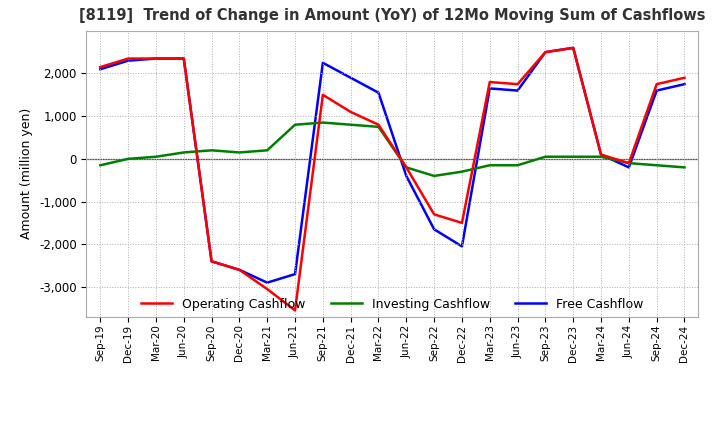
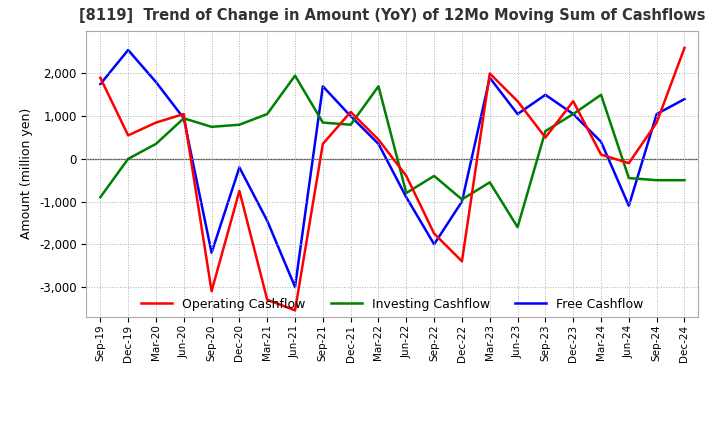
Operating Cashflow/Sep-19: 2,150 -> 1,900
Investing Cashflow/Sep-19: -150 -> -900
Free Cashflow/Sep-19: 2,100 -> 1,750
Operating Cashflow/Dec-19: 2,350 -> 550
Free Cashflow/Dec-19: 2,300 -> 2,550
Operating Cashflow/Mar-20: 2,350 -> 850
Investing Cashflow/Mar-20: 50 -> 350
Free Cashflow/Mar-20: 2,350 -> 1,800
Operating Cashflow/Jun-20: 2,350 -> 1,050
Investing Cashflow/Jun-20: 150 -> 950
Free Cashflow/Jun-20: 2,350 -> 950
Operating Cashflow/Sep-20: -2,400 -> -3,100
Investing Cashflow/Sep-20: 200 -> 750
Free Cashflow/Sep-20: -2,400 -> -2,200
Operating Cashflow/Dec-20: -2,600 -> -750
Investing Cashflow/Dec-20: 150 -> 800
Free Cashflow/Dec-20: -2,600 -> -200
Operating Cashflow/Mar-21: -3,050 -> -3,300
Investing Cashflow/Mar-21: 200 -> 1,050
Free Cashflow/Mar-21: -2,900 -> -1,450
Investing Cashflow/Jun-21: 800 -> 1,950
Free Cashflow/Jun-21: -2,700 -> -3,000
Operating Cashflow/Sep-21: 1,500 -> 350
Free Cashflow/Sep-21: 2,250 -> 1,700
Free Cashflow/Dec-21: 1,900 -> 1,000
Operating Cashflow/Mar-22: 800 -> 450
Investing Cashflow/Mar-22: 750 -> 1,700
Free Cashflow/Mar-22: 1,550 -> 350
Operating Cashflow/Jun-22: -200 -> -400
Investing Cashflow/Jun-22: -200 -> -800
Free Cashflow/Jun-22: -400 -> -900
Operating Cashflow/Sep-22: -1,300 -> -1,750
Free Cashflow/Sep-22: -1,650 -> -2,000
Operating Cashflow/Dec-22: -1,500 -> -2,400
Investing Cashflow/Dec-22: -300 -> -950
Free Cashflow/Dec-22: -2,050 -> -1,000
Operating Cashflow/Mar-23: 1,800 -> 2,000
Investing Cashflow/Mar-23: -150 -> -550
Free Cashflow/Mar-23: 1,650 -> 1,900
Operating Cashflow/Jun-23: 1,750 -> 1,350
Investing Cashflow/Jun-23: -150 -> -1,600
Free Cashflow/Jun-23: 1,600 -> 1,050
Operating Cashflow/Sep-23: 2,500 -> 500
Investing Cashflow/Sep-23: 50 -> 650
Free Cashflow/Sep-23: 2,500 -> 1,500
Operating Cashflow/Dec-23: 2,600 -> 1,350
Investing Cashflow/Dec-23: 50 -> 1,050
Free Cashflow/Dec-23: 2,600 -> 1,050
Investing Cashflow/Mar-24: 50 -> 1,500
Free Cashflow/Mar-24: 100 -> 400
Investing Cashflow/Jun-24: -100 -> -450
Free Cashflow/Jun-24: -200 -> -1,100
Operating Cashflow/Sep-24: 1,750 -> 850
Investing Cashflow/Sep-24: -150 -> -500
Free Cashflow/Sep-24: 1,600 -> 1,050
Operating Cashflow/Dec-24: 1,900 -> 2,600
Investing Cashflow/Dec-24: -200 -> -500
Free Cashflow/Dec-24: 1,750 -> 1,400
